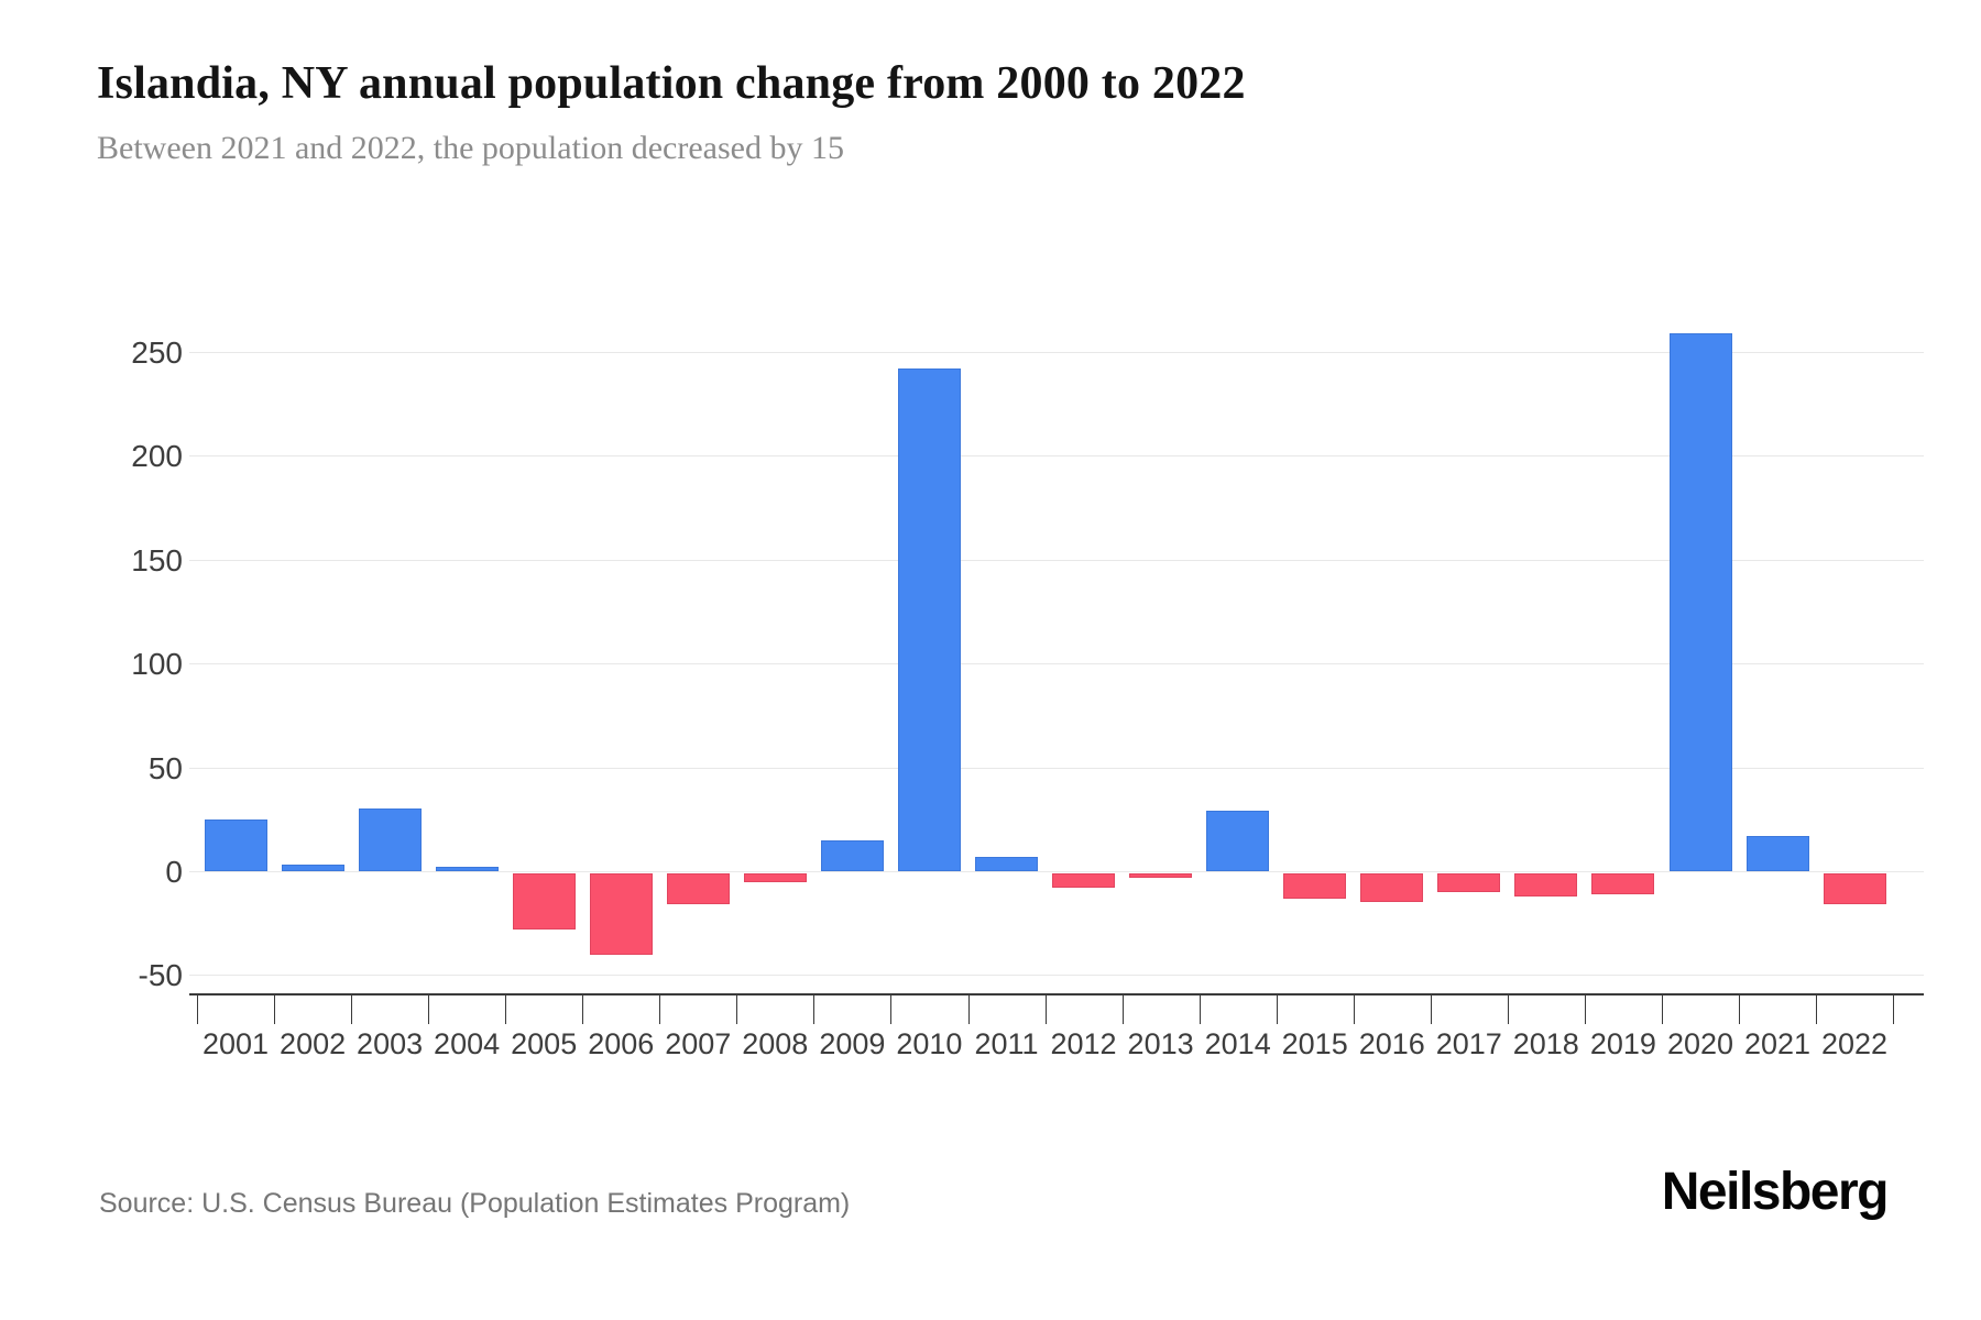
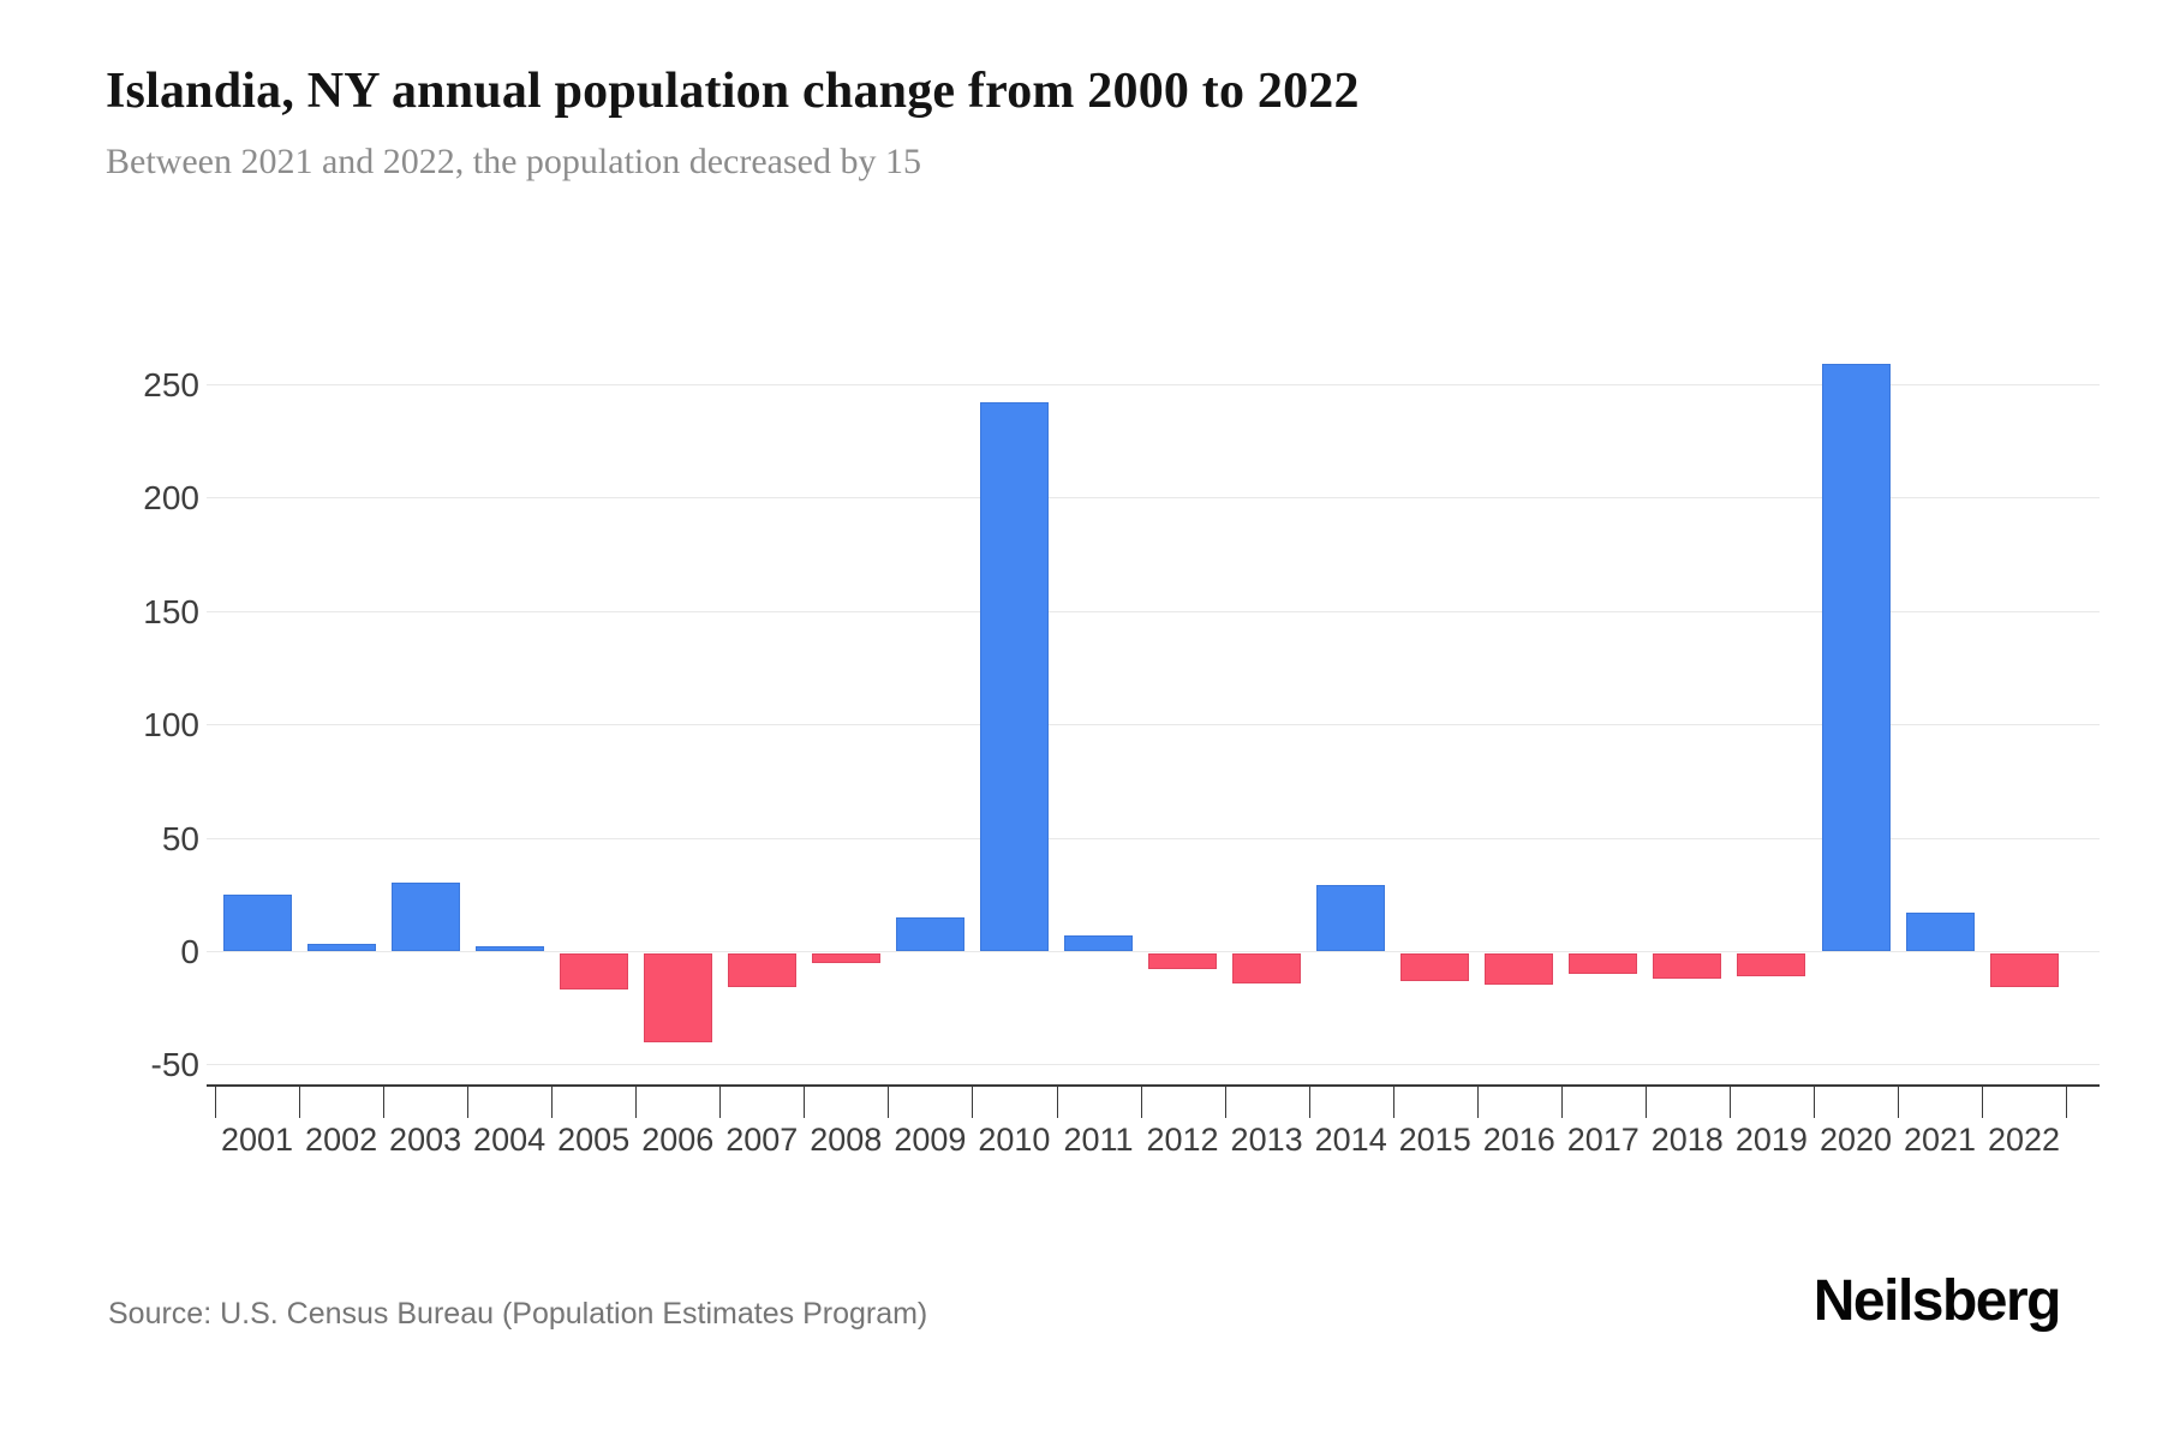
2005: -27 -> -16
2013: -2 -> -13
